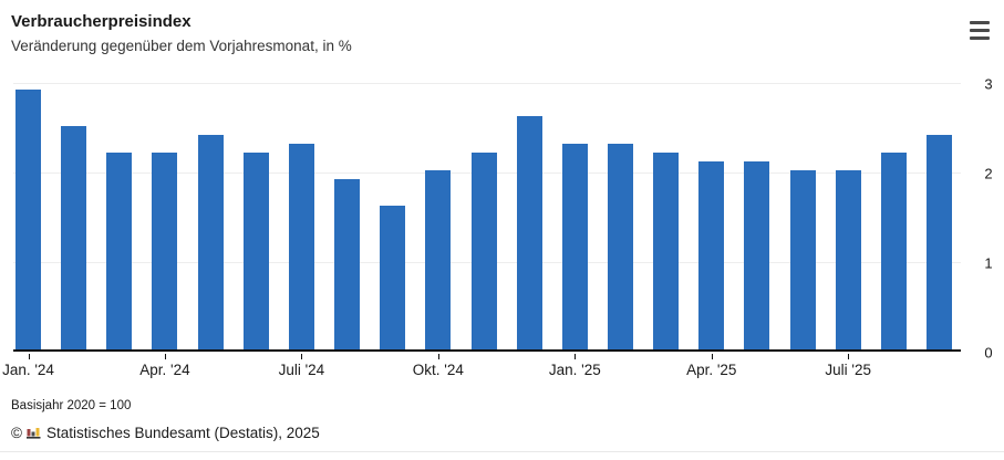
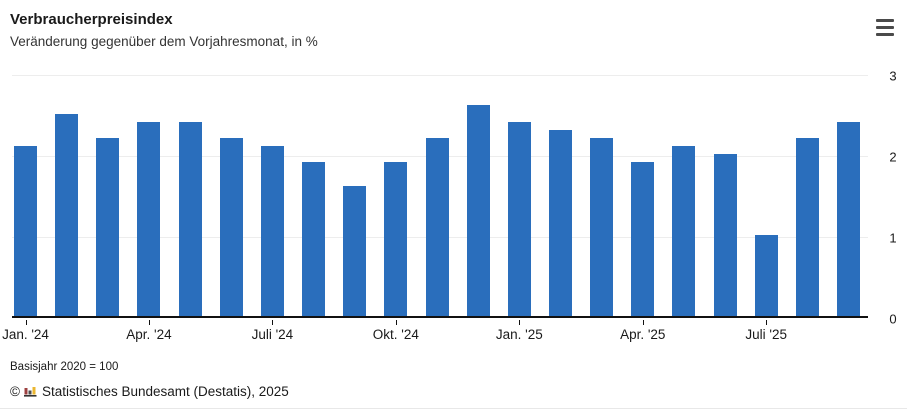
Jan. '24: 2.9 -> 2.1
Apr. '24: 2.2 -> 2.4
Juli '24: 2.3 -> 2.1
Okt. '24: 2.0 -> 1.9
Jan. '25: 2.3 -> 2.4
Apr. '25: 2.1 -> 1.9
Juli '25: 2.0 -> 1.0
